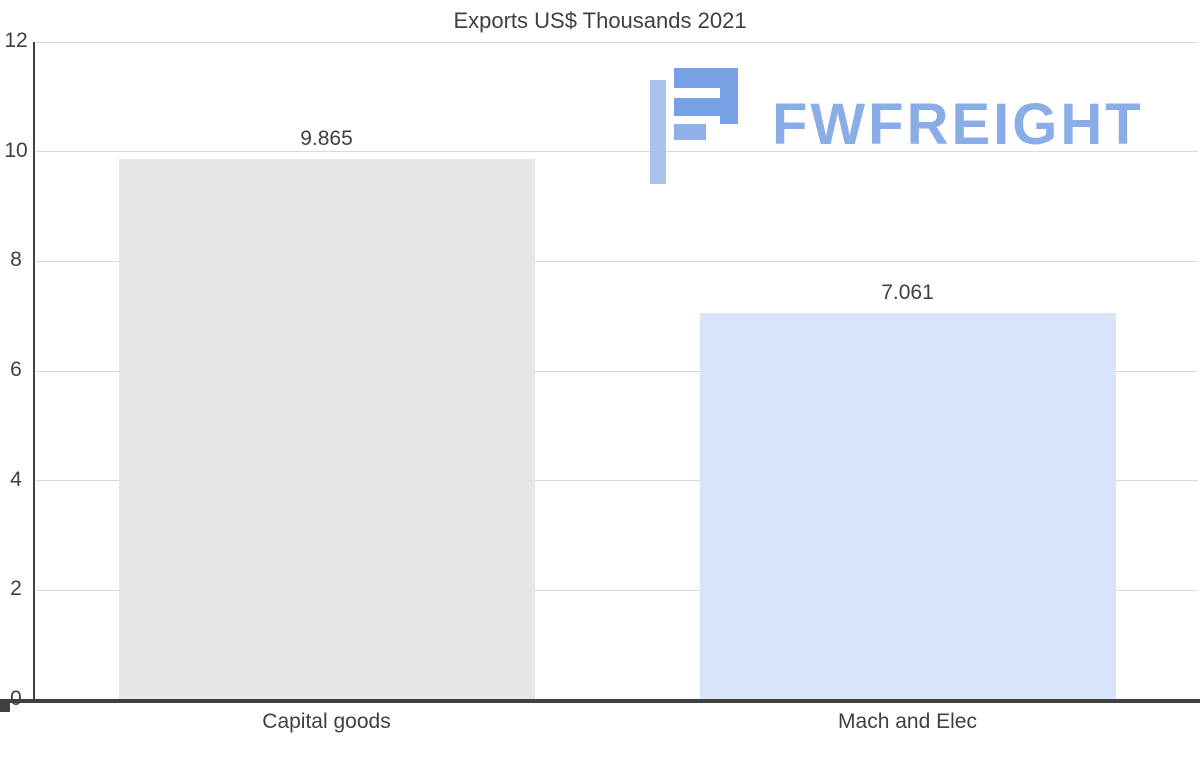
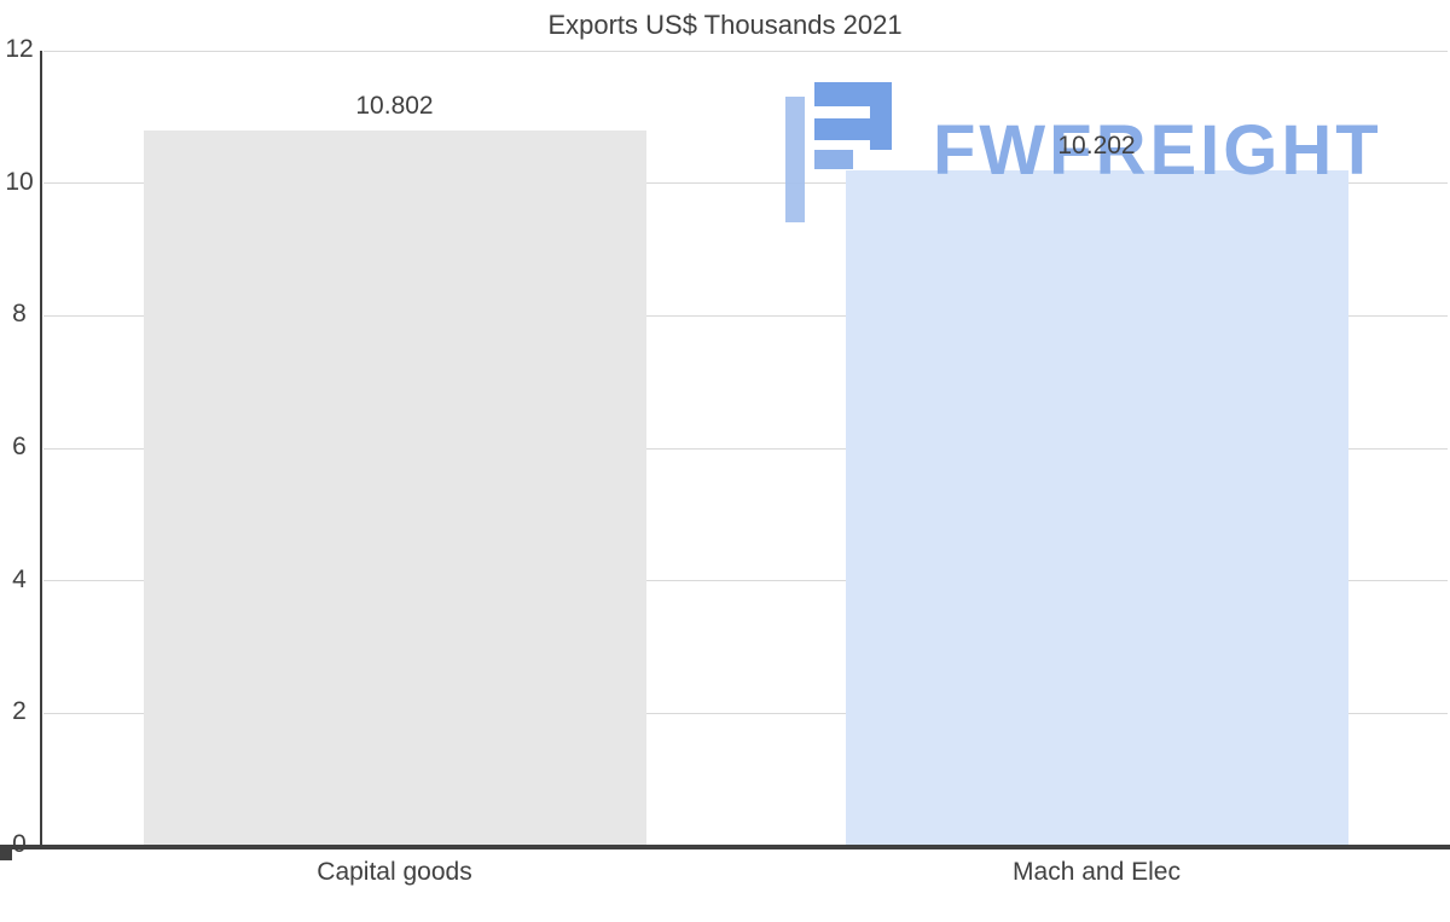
Capital goods: 9.865 -> 10.802
Mach and Elec: 7.061 -> 10.202
